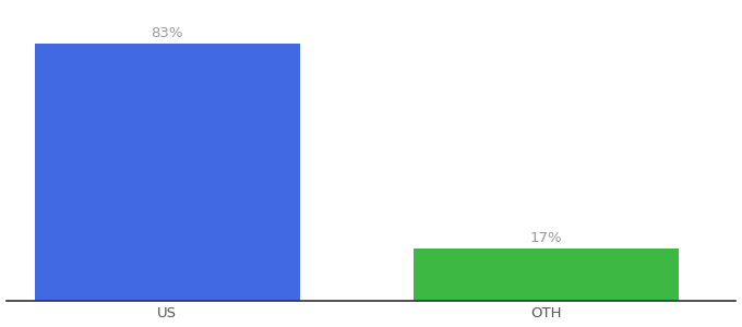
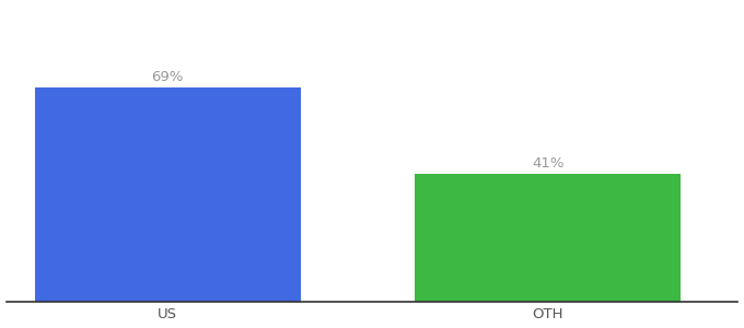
US: 83% -> 69%
OTH: 17% -> 41%
